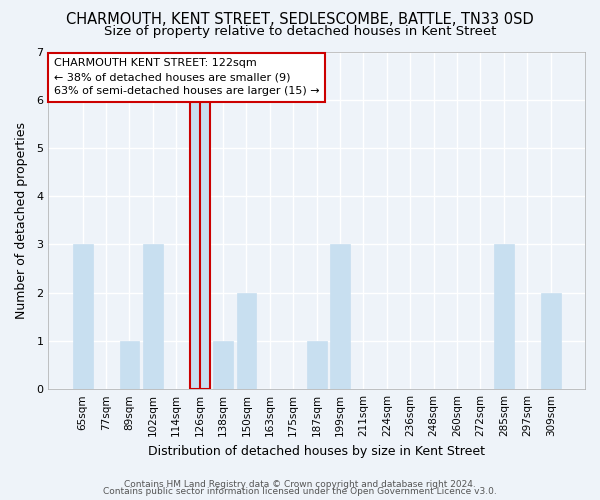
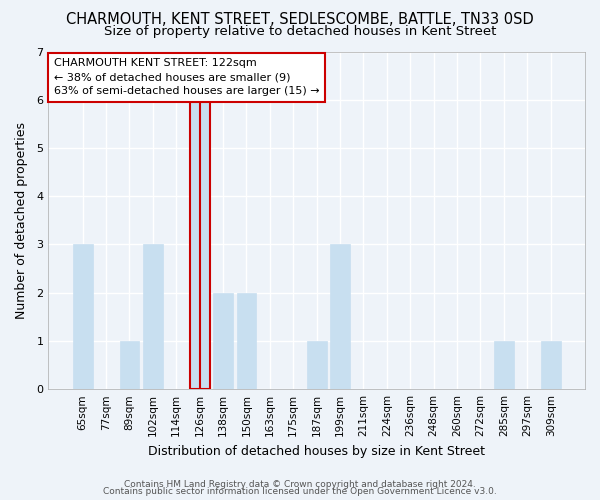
138sqm: 1 -> 2
285sqm: 3 -> 1
309sqm: 2 -> 1
